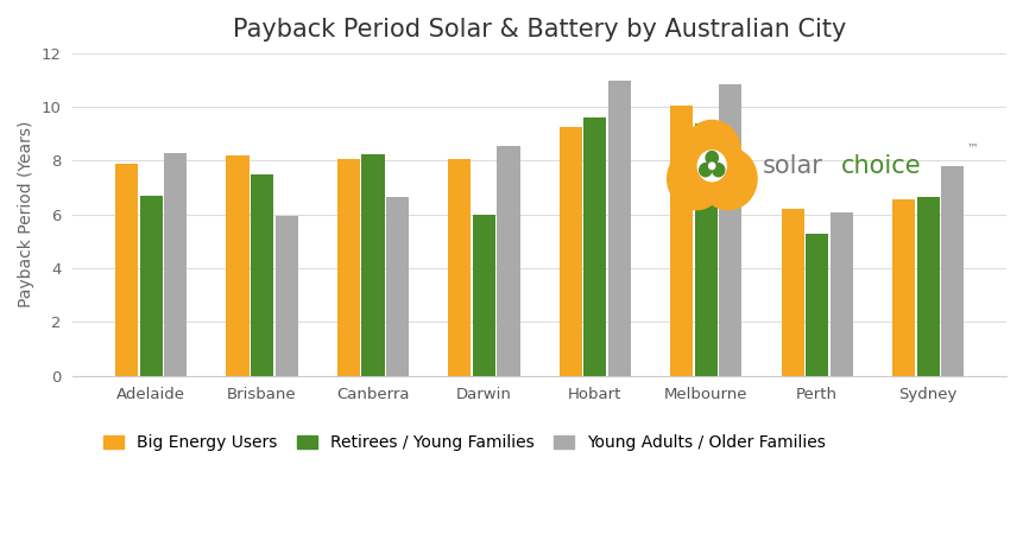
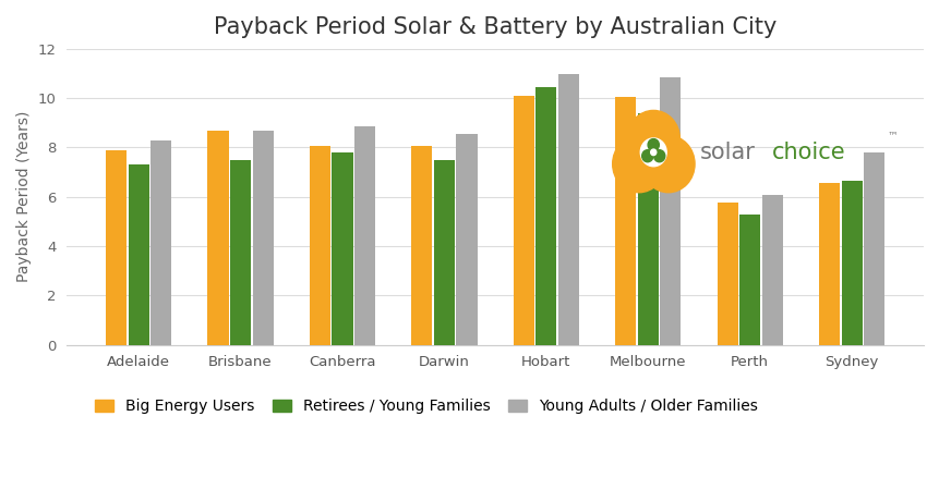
Retirees / Young Families/Adelaide: 6.70 -> 7.30
Big Energy Users/Brisbane: 8.20 -> 8.70
Young Adults / Older Families/Brisbane: 5.95 -> 8.70
Retirees / Young Families/Canberra: 8.25 -> 7.80
Young Adults / Older Families/Canberra: 6.65 -> 8.85
Retirees / Young Families/Darwin: 6.00 -> 7.50
Big Energy Users/Hobart: 9.25 -> 10.10
Retirees / Young Families/Hobart: 9.60 -> 10.45
Big Energy Users/Perth: 6.20 -> 5.75
